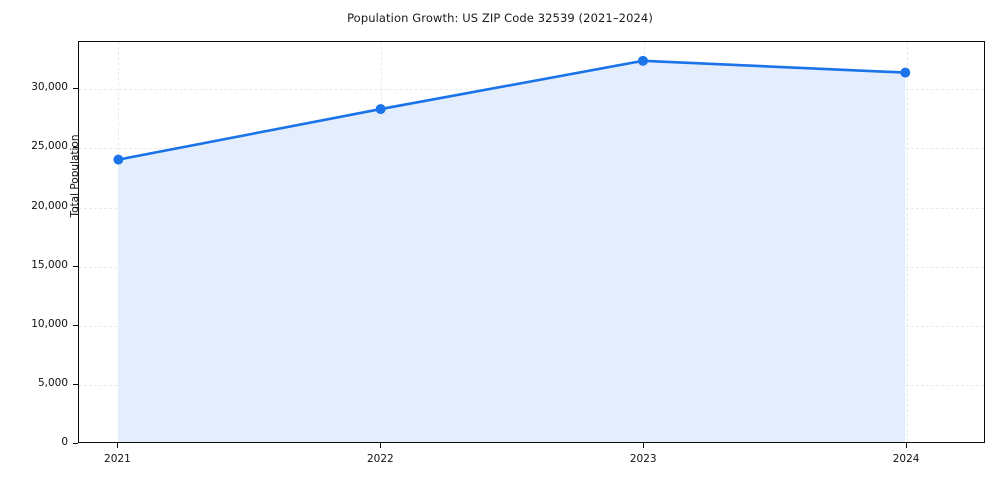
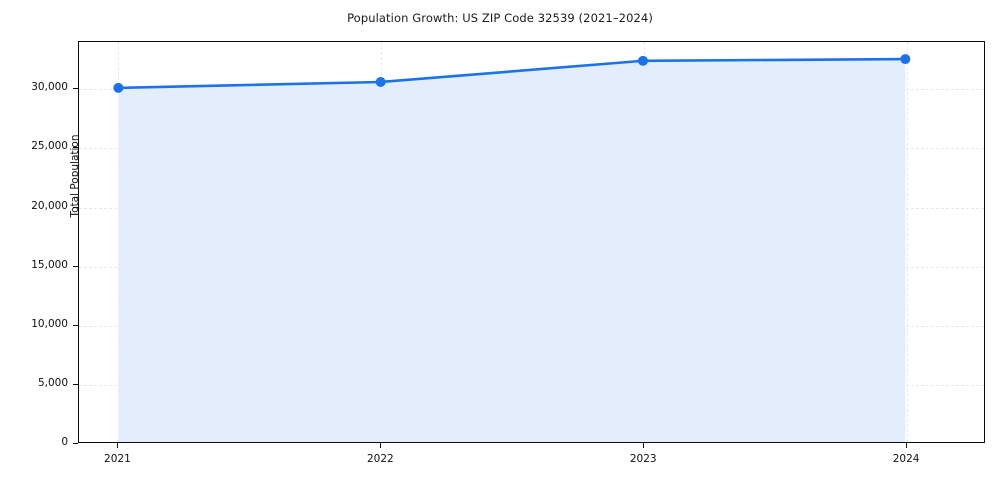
2021: 24000 -> 30100
2022: 28300 -> 30600
2024: 31400 -> 32600
